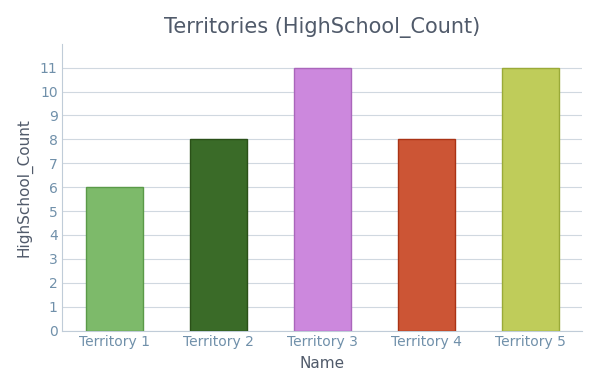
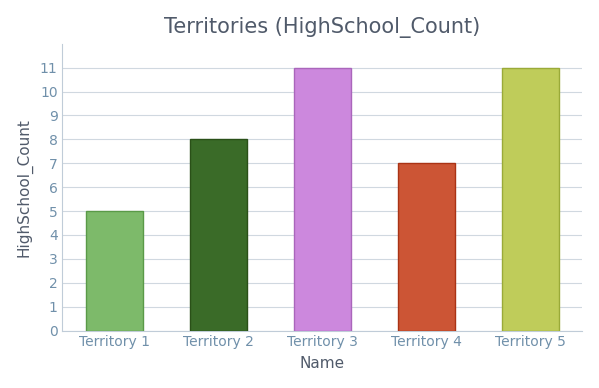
Territory 1: 6 -> 5
Territory 4: 8 -> 7
